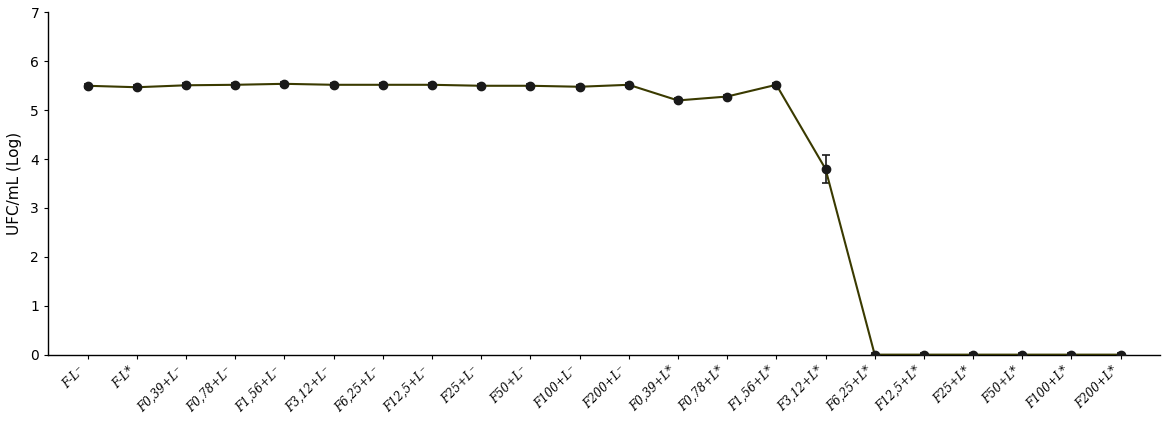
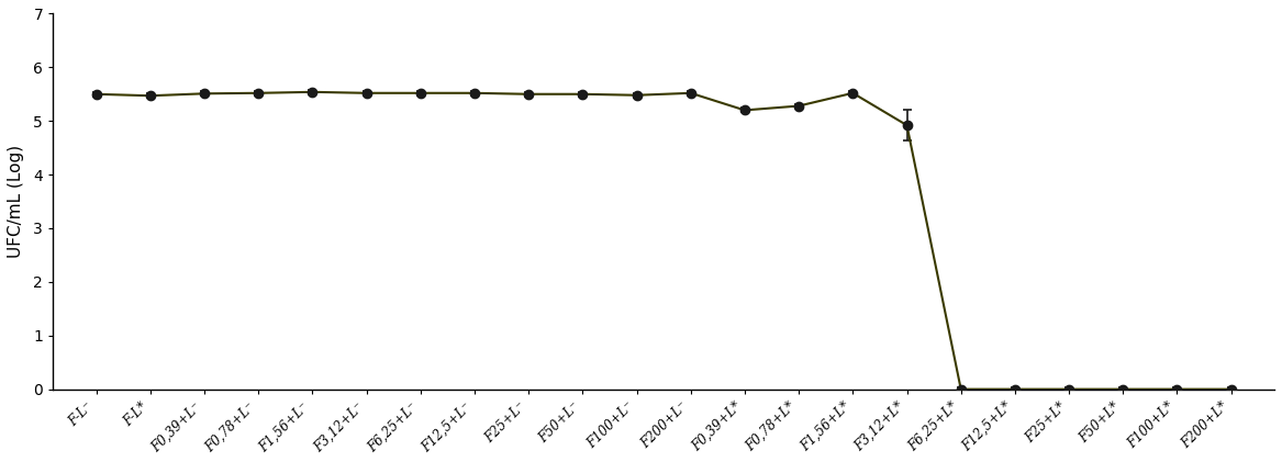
F3,12+L*: 3.80 -> 4.92
